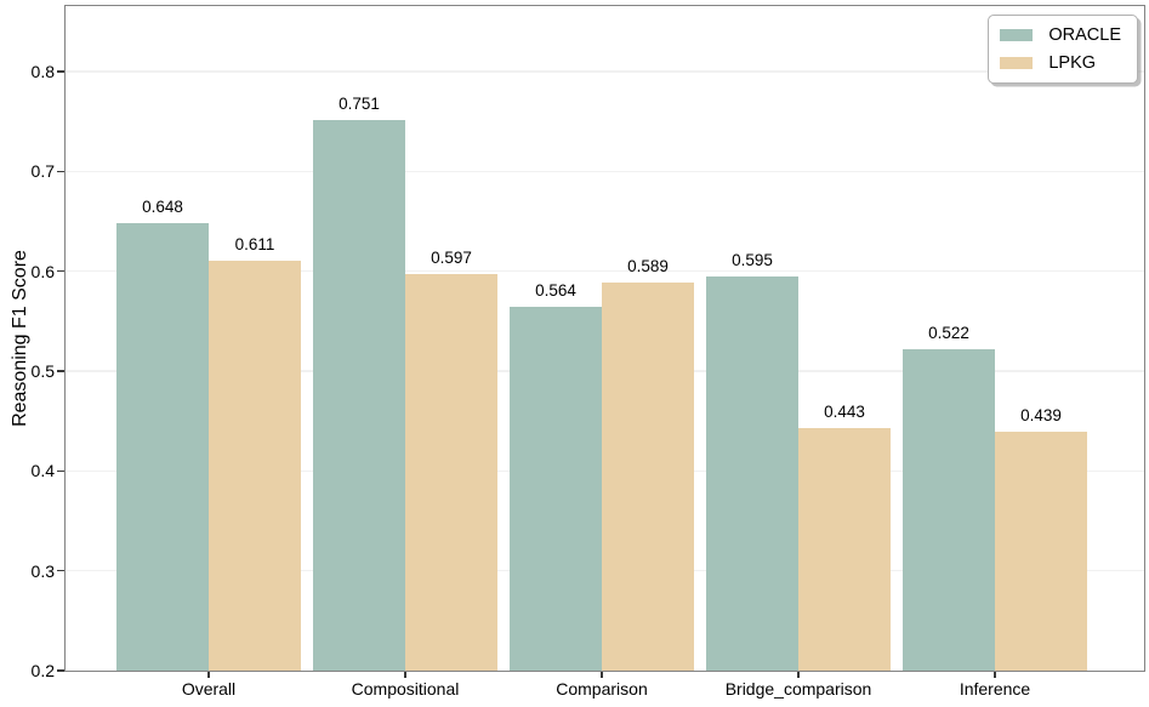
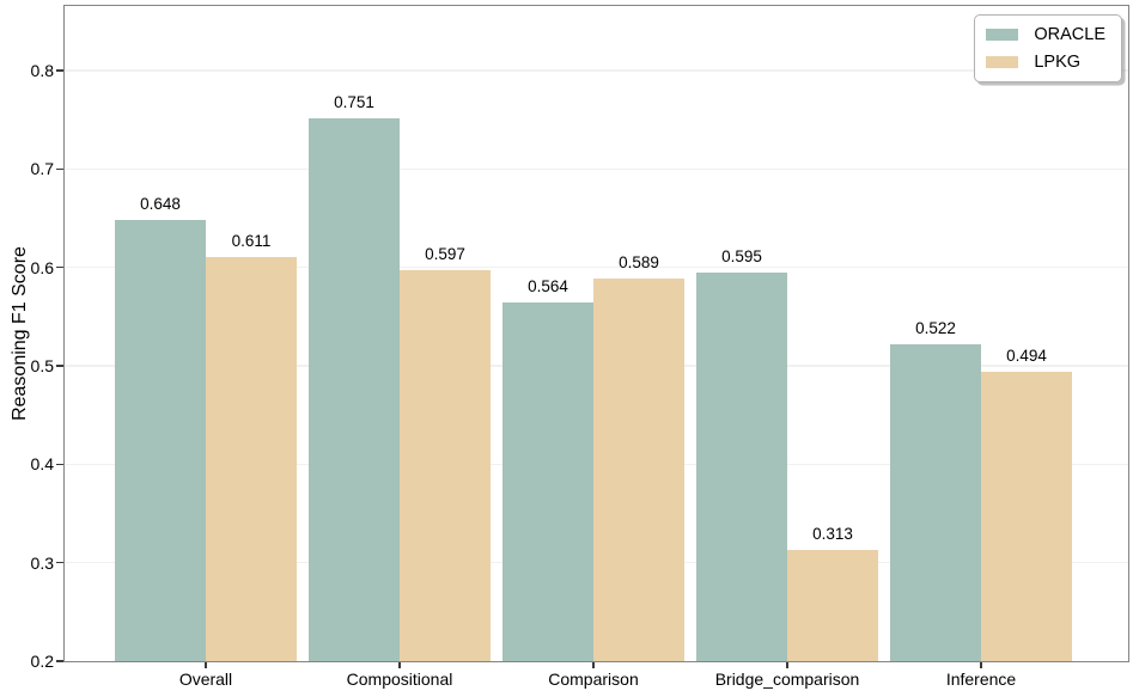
LPKG/Bridge_comparison: 0.443 -> 0.313
LPKG/Inference: 0.439 -> 0.494
